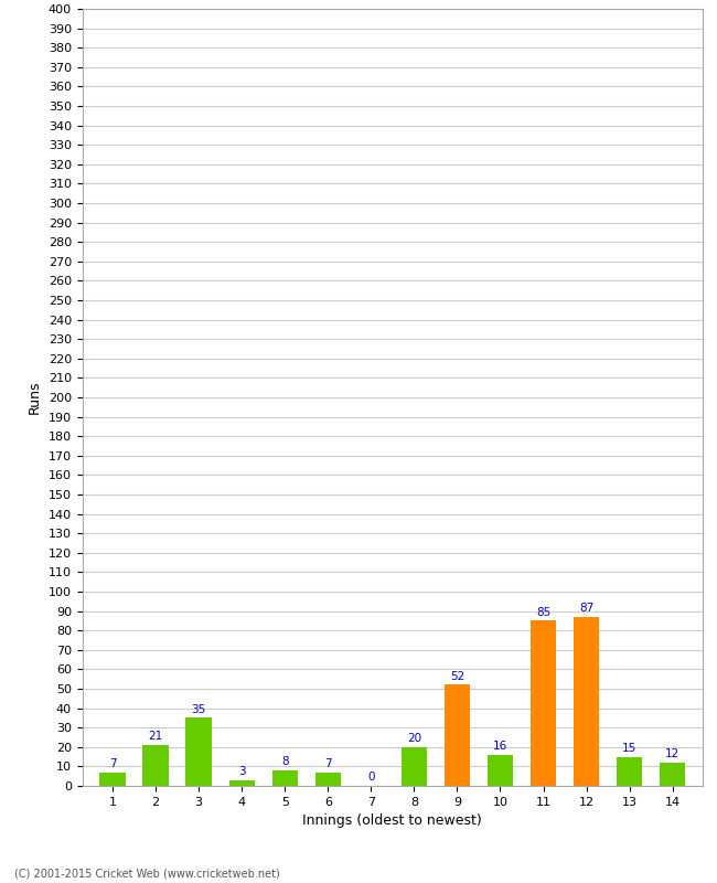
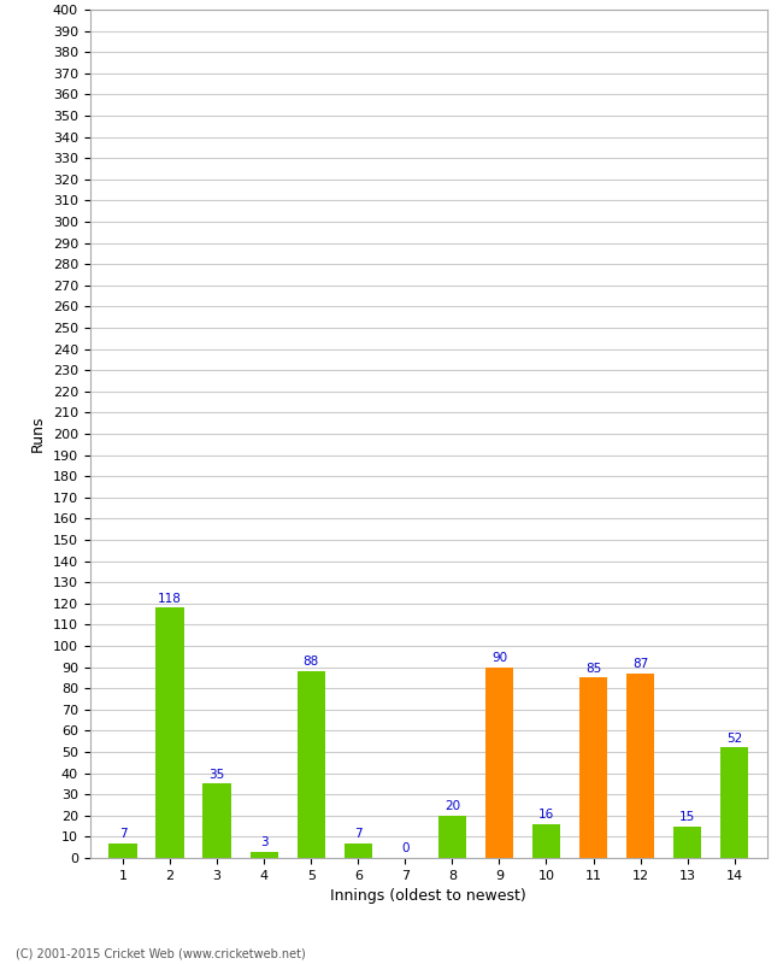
2: 21 -> 118
5: 8 -> 88
9: 52 -> 90
14: 12 -> 52
